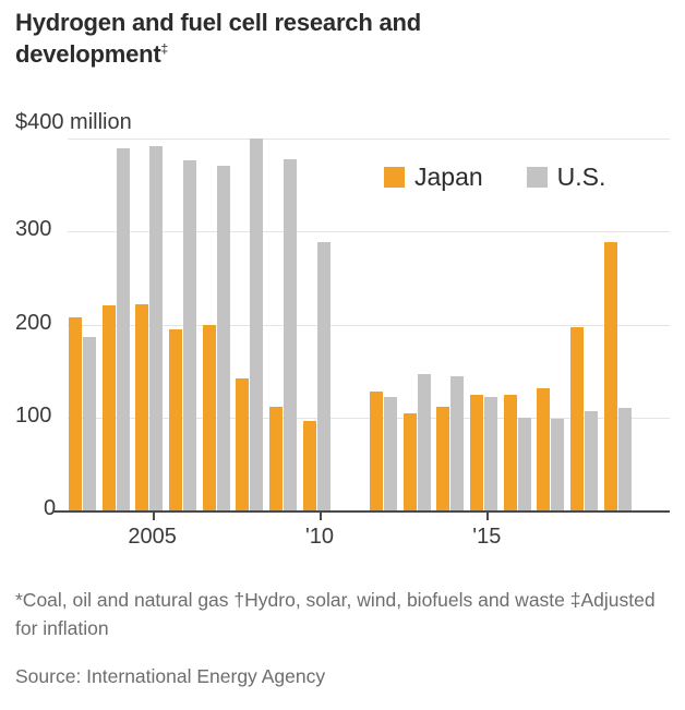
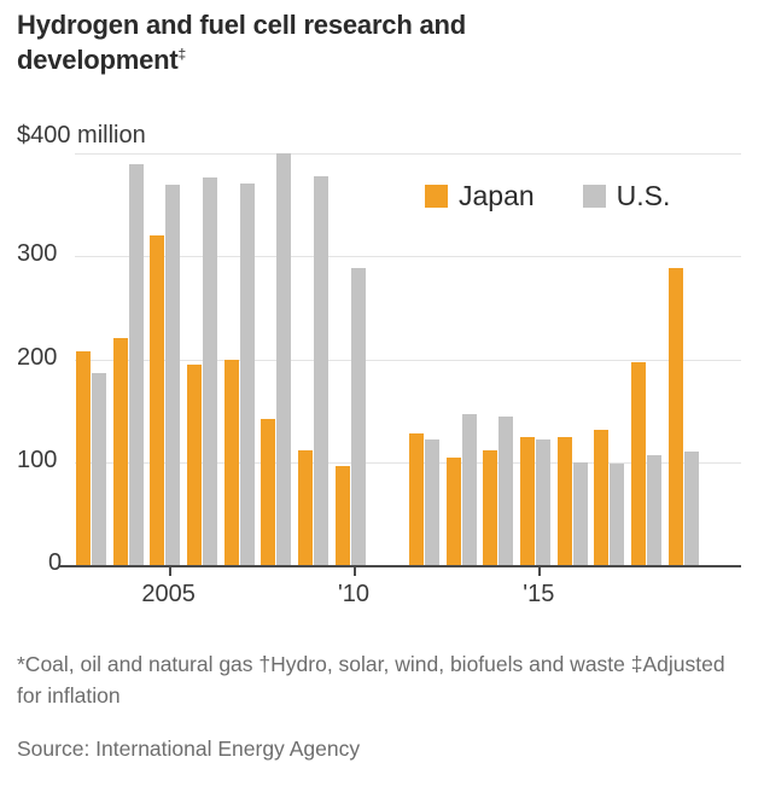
Japan/2005: 220 -> 320
U.S./2005: 390 -> 370
